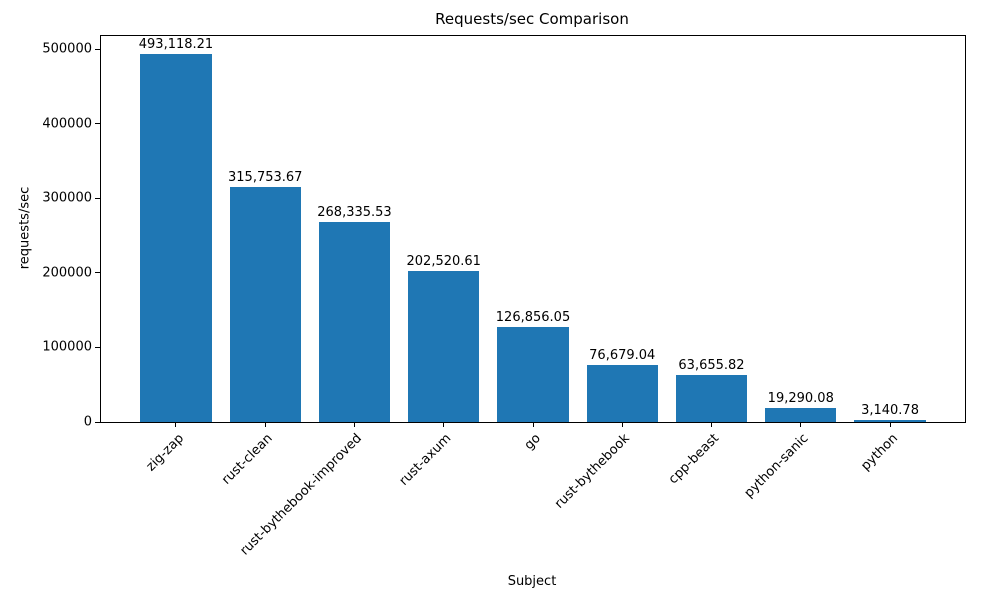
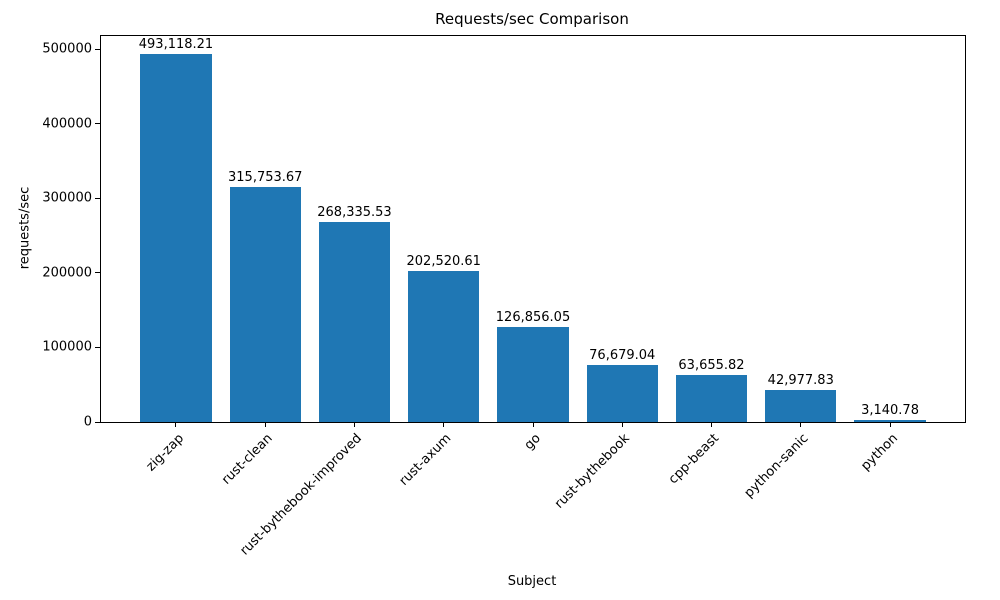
python-sanic: 19,290.08 -> 42,977.83
